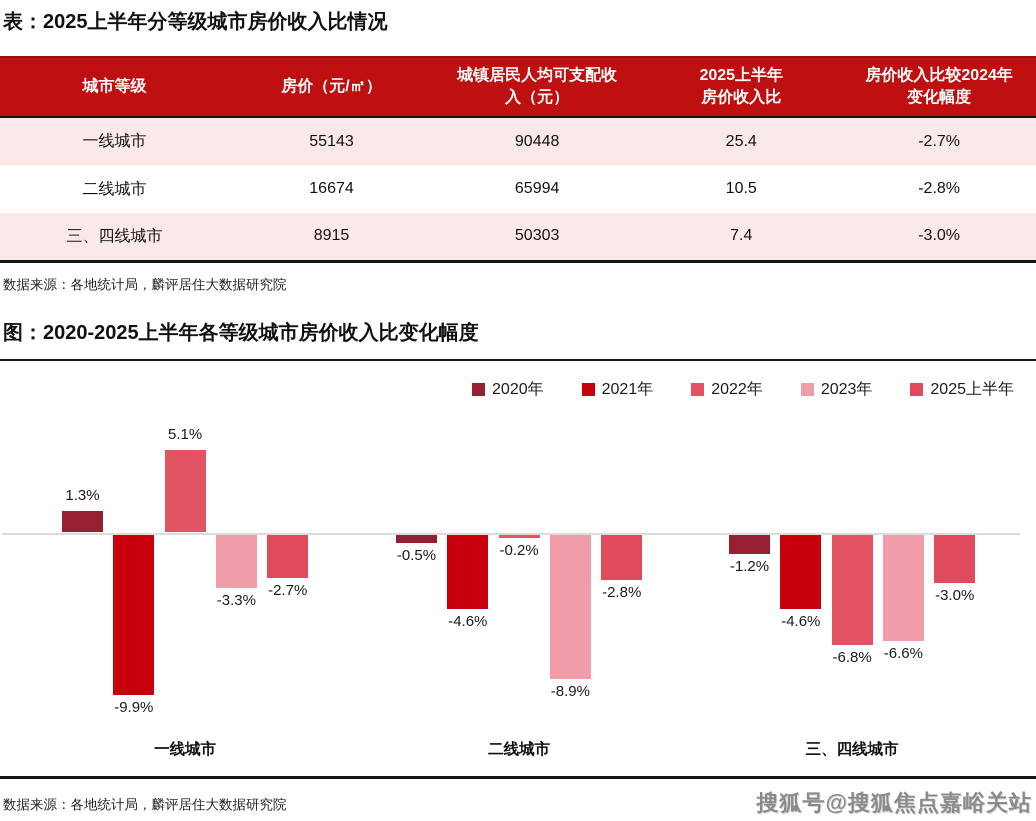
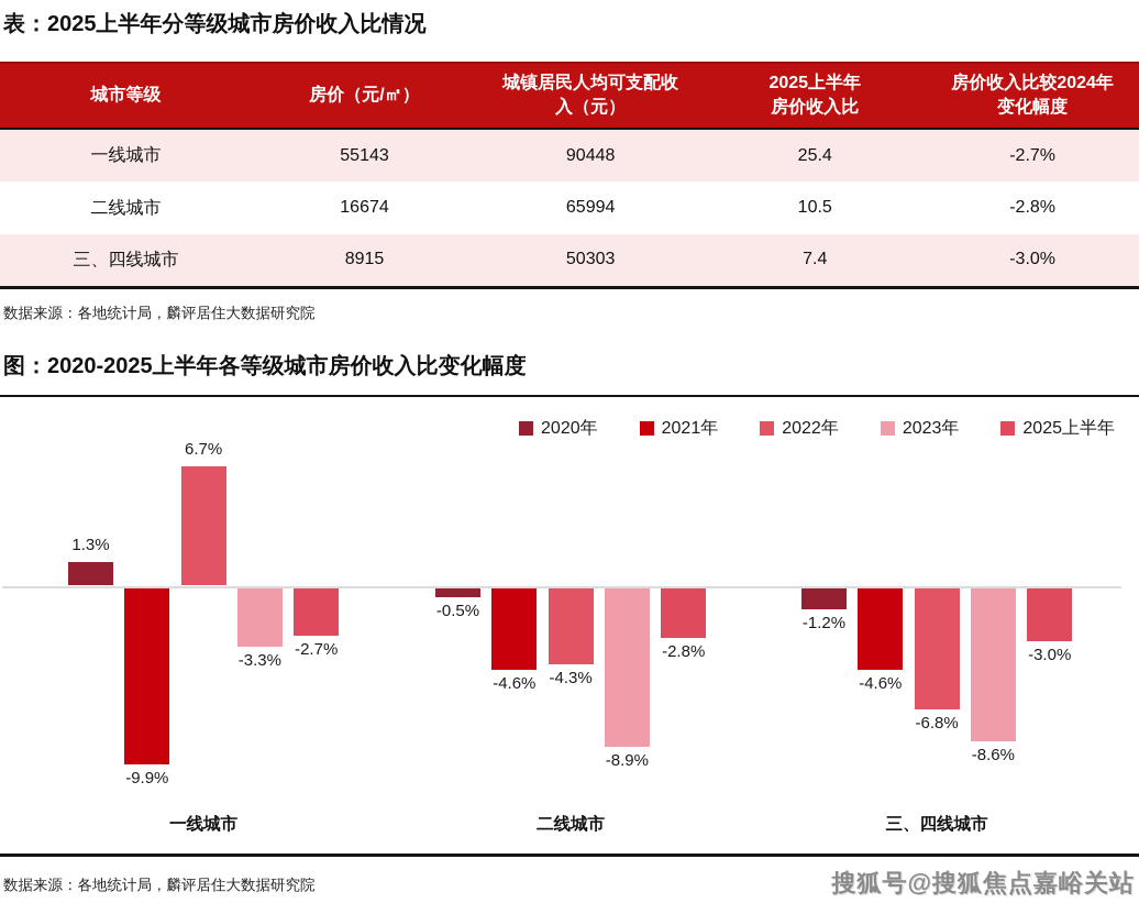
2022年/一线城市: 5.1% -> 6.7%
2022年/二线城市: -0.2% -> -4.3%
2023年/三、四线城市: -6.6% -> -8.6%
